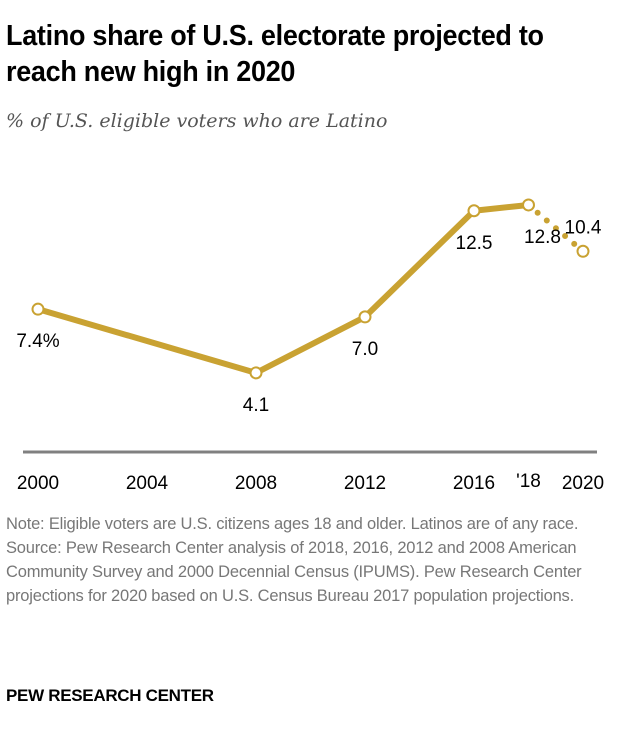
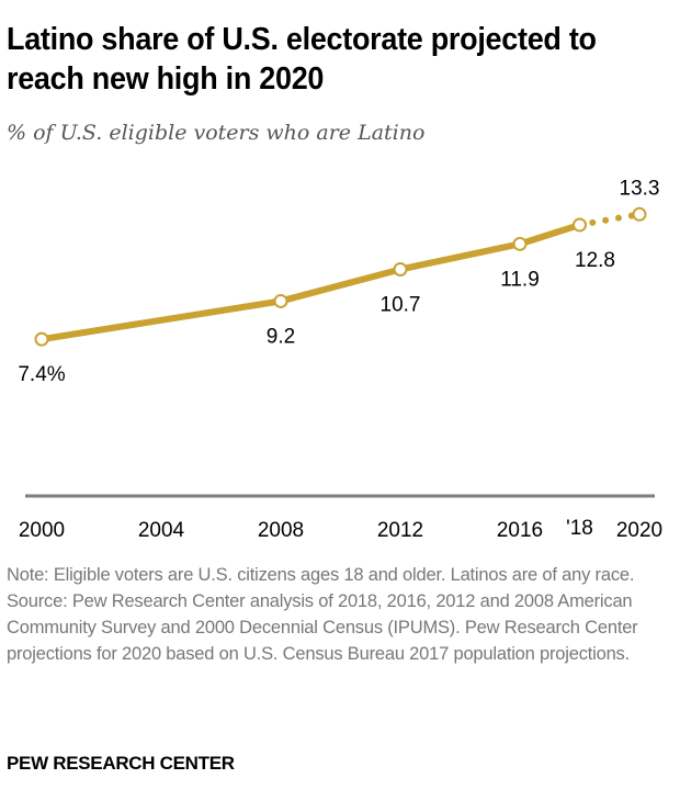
2008: 4.1 -> 9.2
2012: 7.0 -> 10.7
2016: 12.5 -> 11.9
2020: 10.4 -> 13.3
